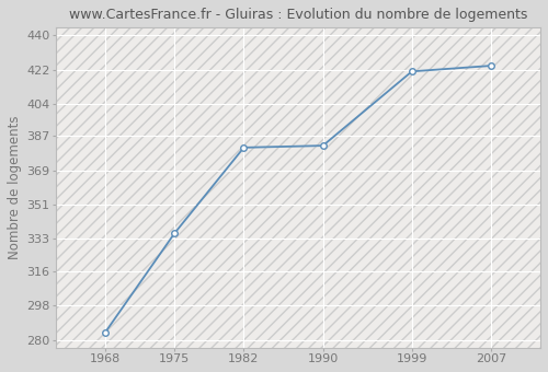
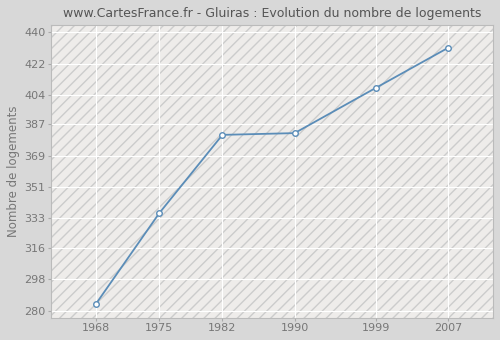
1999: 421 -> 408
2007: 424 -> 431
